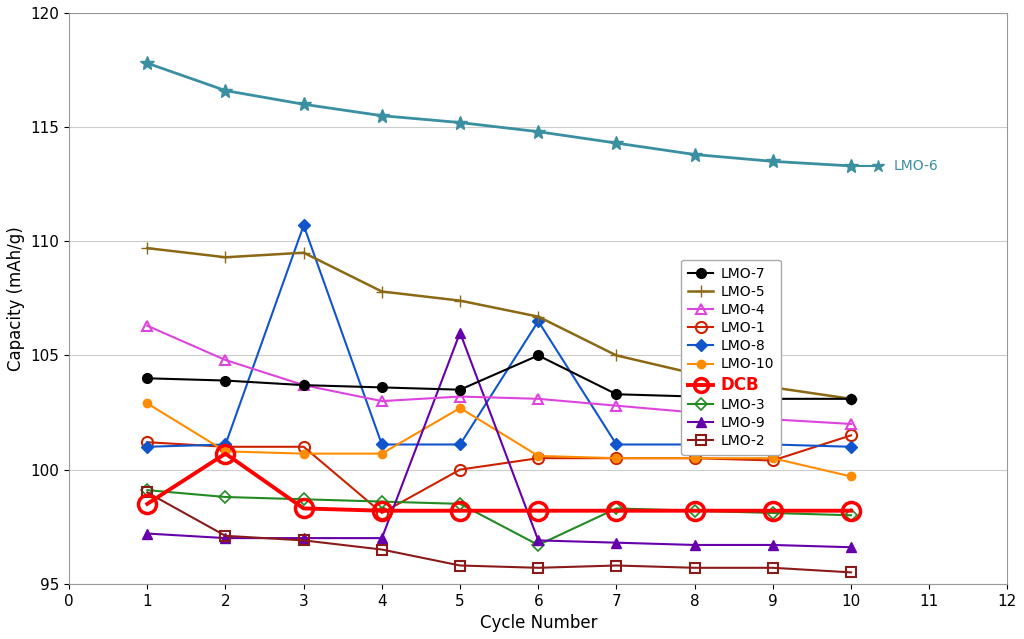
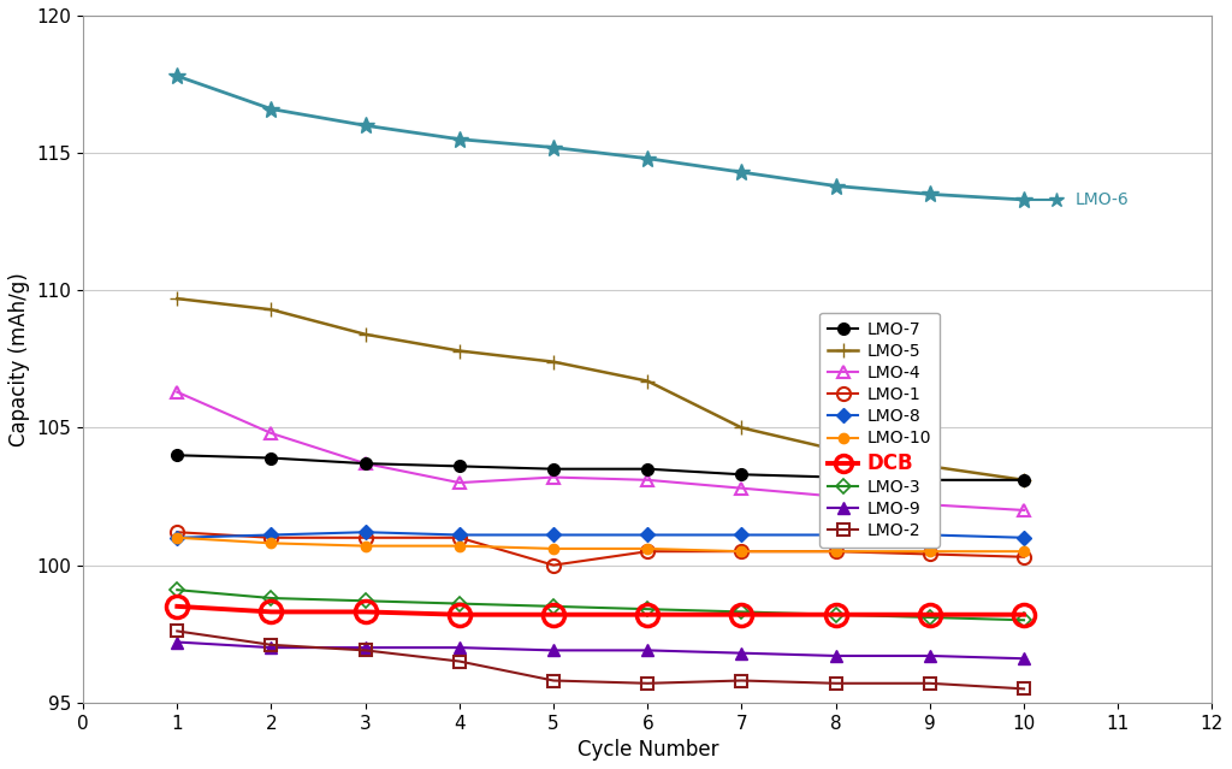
LMO-10/1: 102.9 -> 101.0
LMO-2/1: 99.0 -> 97.6
DCB/2: 100.7 -> 98.3
LMO-5/3: 109.5 -> 108.4
LMO-8/3: 110.7 -> 101.2
LMO-1/4: 98.1 -> 101.0
LMO-10/5: 102.7 -> 100.6
LMO-9/5: 106.0 -> 96.9
LMO-7/6: 105.0 -> 103.5
LMO-8/6: 106.5 -> 101.1
LMO-3/6: 96.7 -> 98.4
LMO-1/10: 101.5 -> 100.3
LMO-10/10: 99.7 -> 100.5
